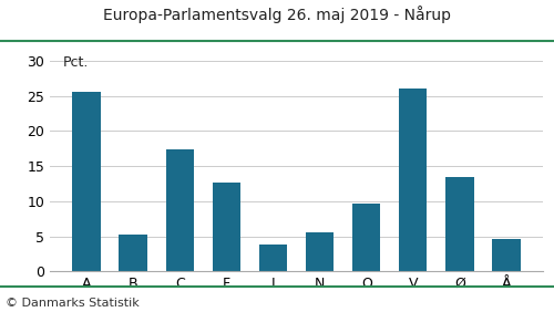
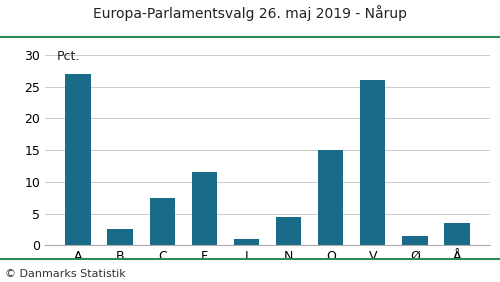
A: 25.6 -> 27.0
B: 5.2 -> 2.5
C: 17.4 -> 7.5
F: 12.6 -> 11.5
I: 3.8 -> 1.0
N: 5.6 -> 4.5
O: 9.6 -> 15.0
Ø: 13.4 -> 1.5
Å: 4.6 -> 3.5
